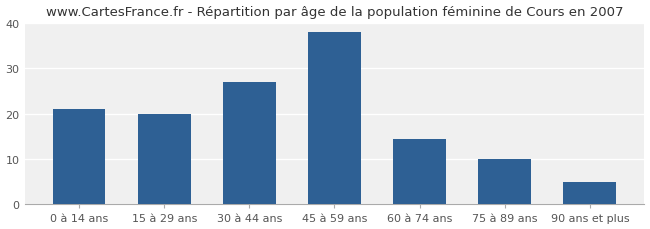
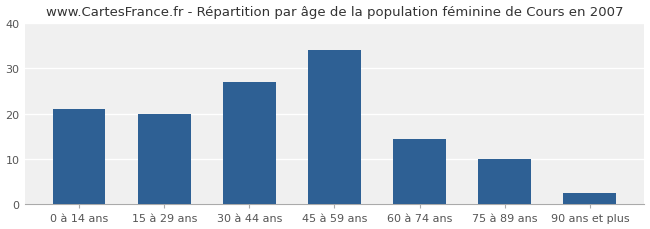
45 à 59 ans: 38.0 -> 34.0
90 ans et plus: 5.0 -> 2.5
